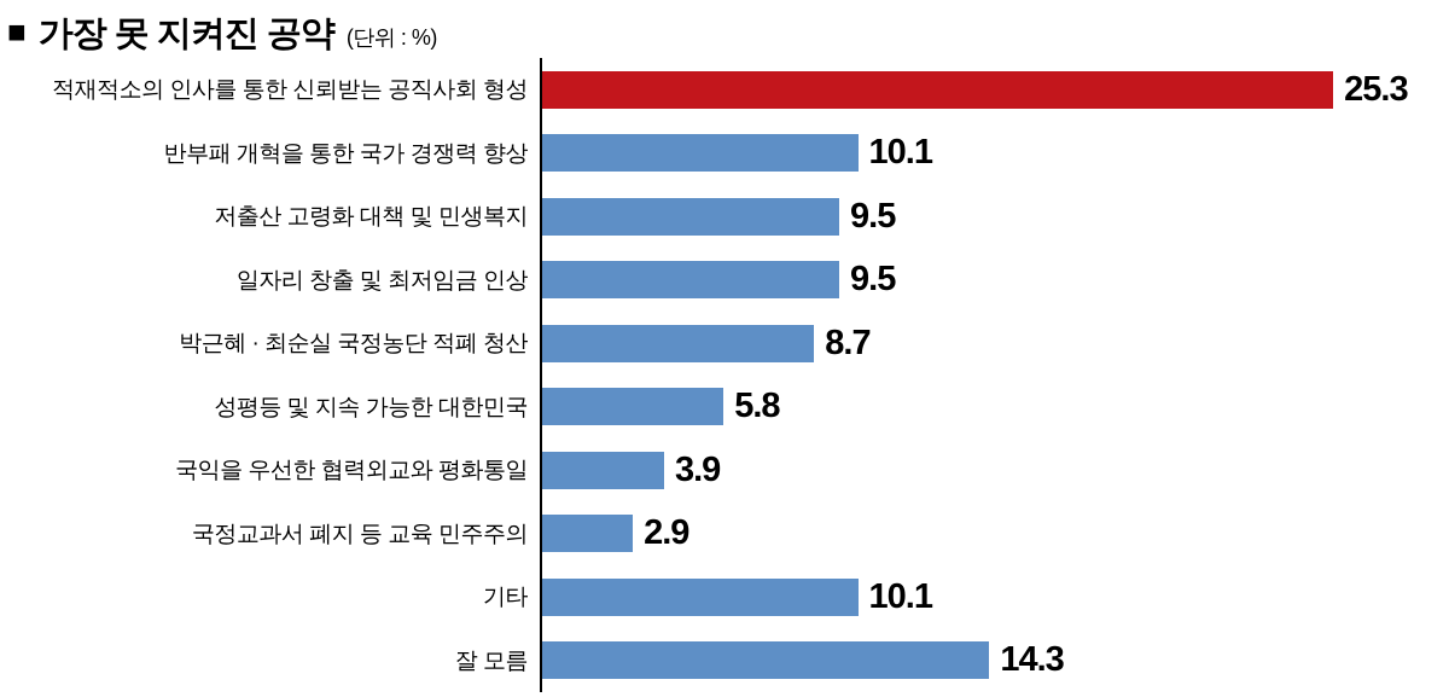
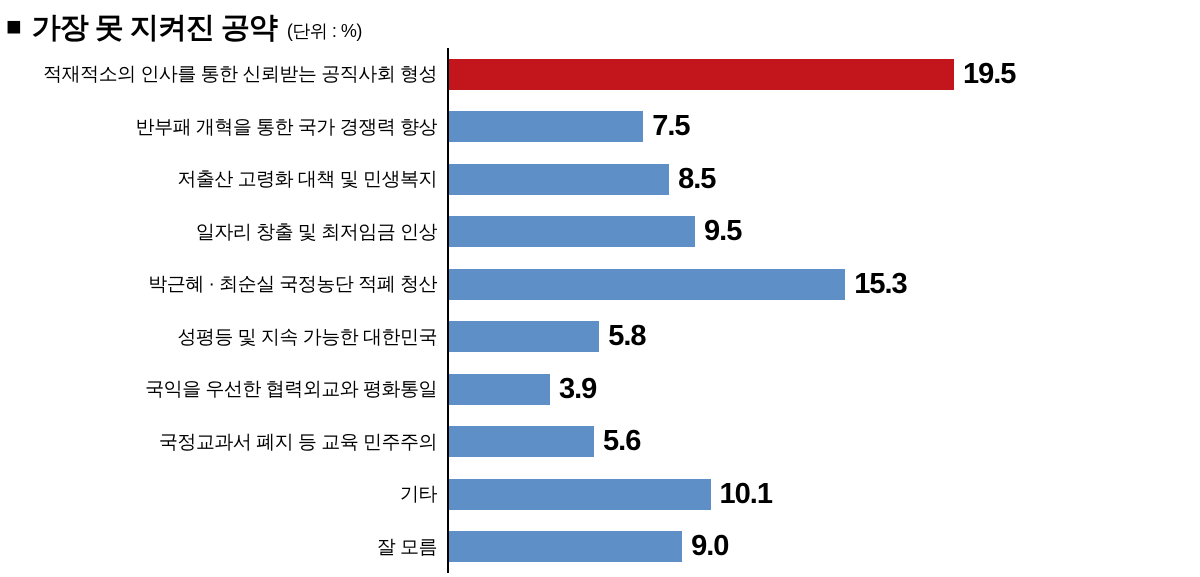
적재적소의 인사를 통한 신뢰받는 공직사회 형성: 25.3 -> 19.5
반부패 개혁을 통한 국가 경쟁력 향상: 10.1 -> 7.5
저출산 고령화 대책 및 민생복지: 9.5 -> 8.5
박근혜 · 최순실 국정농단 적폐 청산: 8.7 -> 15.3
국정교과서 폐지 등 교육 민주주의: 2.9 -> 5.6
잘 모름: 14.3 -> 9.0
